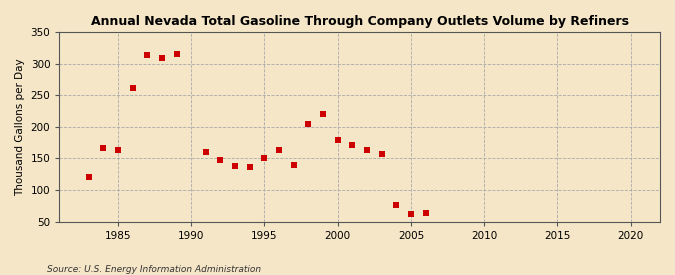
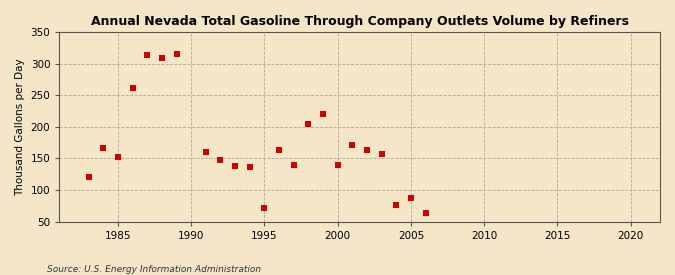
1985: 163 -> 152
1995: 150 -> 72
2000: 179 -> 140
2005: 62 -> 88
